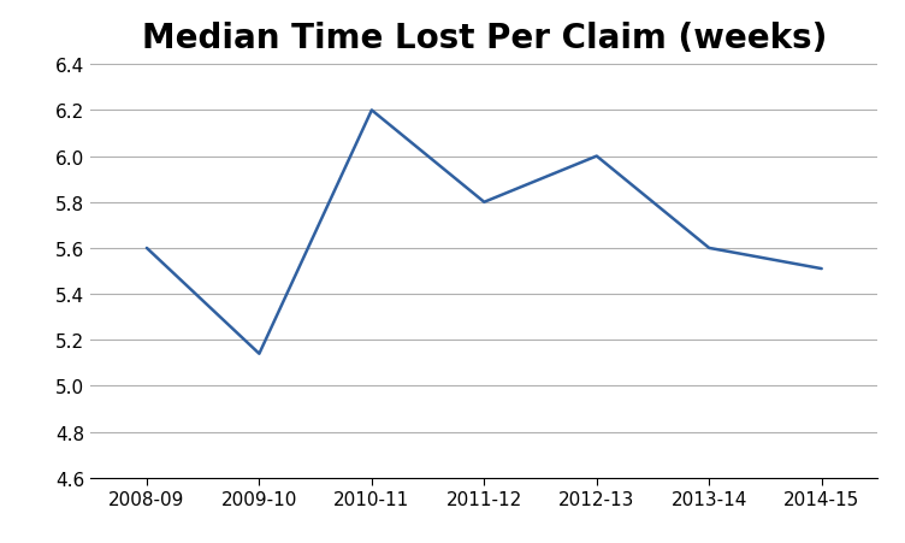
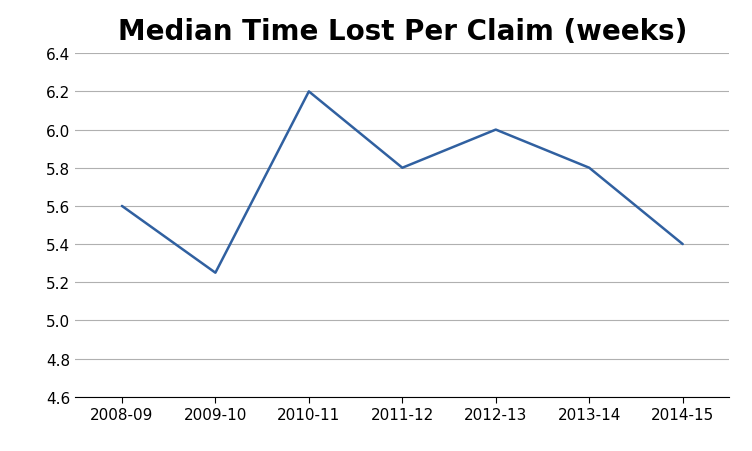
2009-10: 5.14 -> 5.25
2013-14: 5.60 -> 5.80
2014-15: 5.51 -> 5.40
